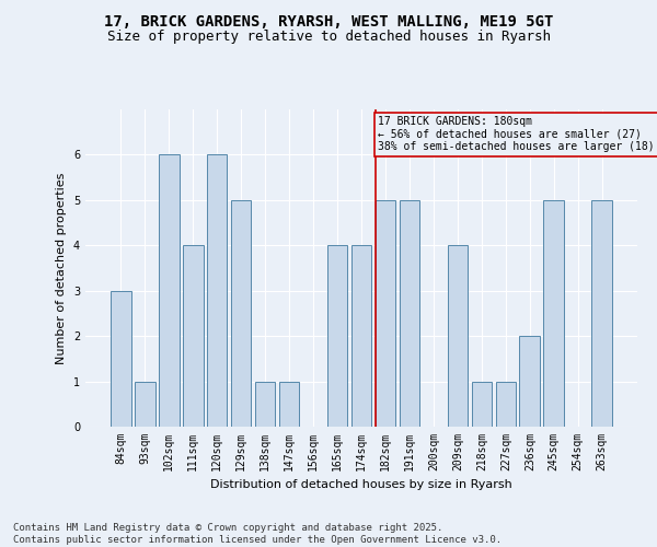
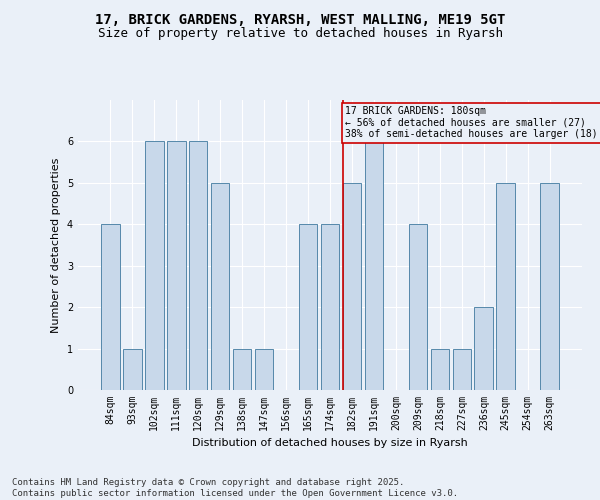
84sqm: 3 -> 4
111sqm: 4 -> 6
191sqm: 5 -> 6
